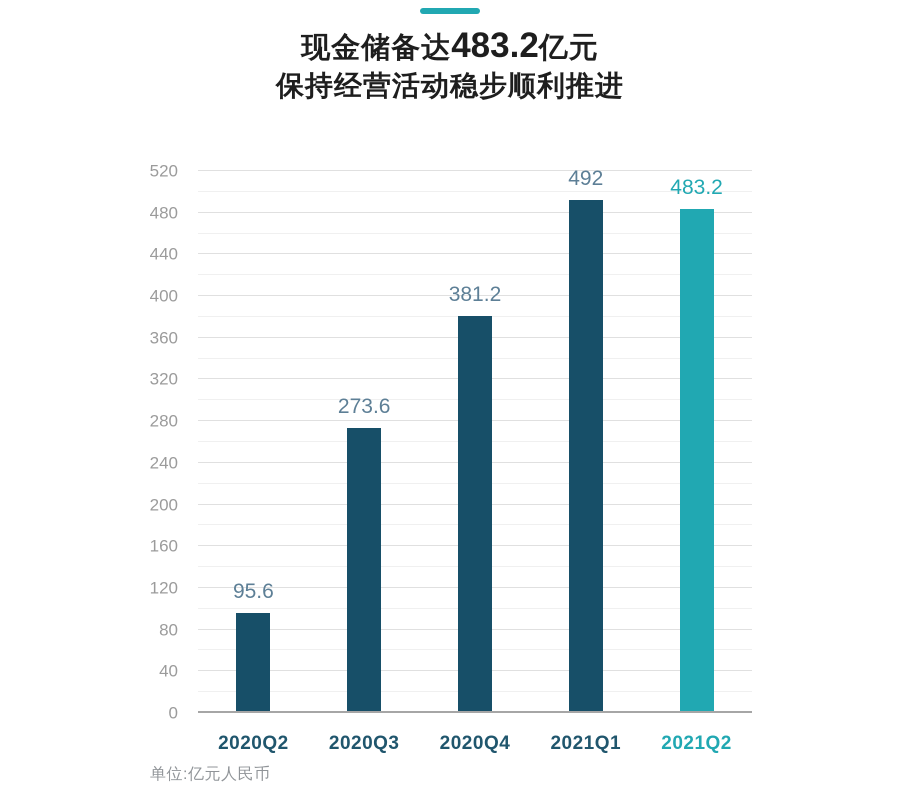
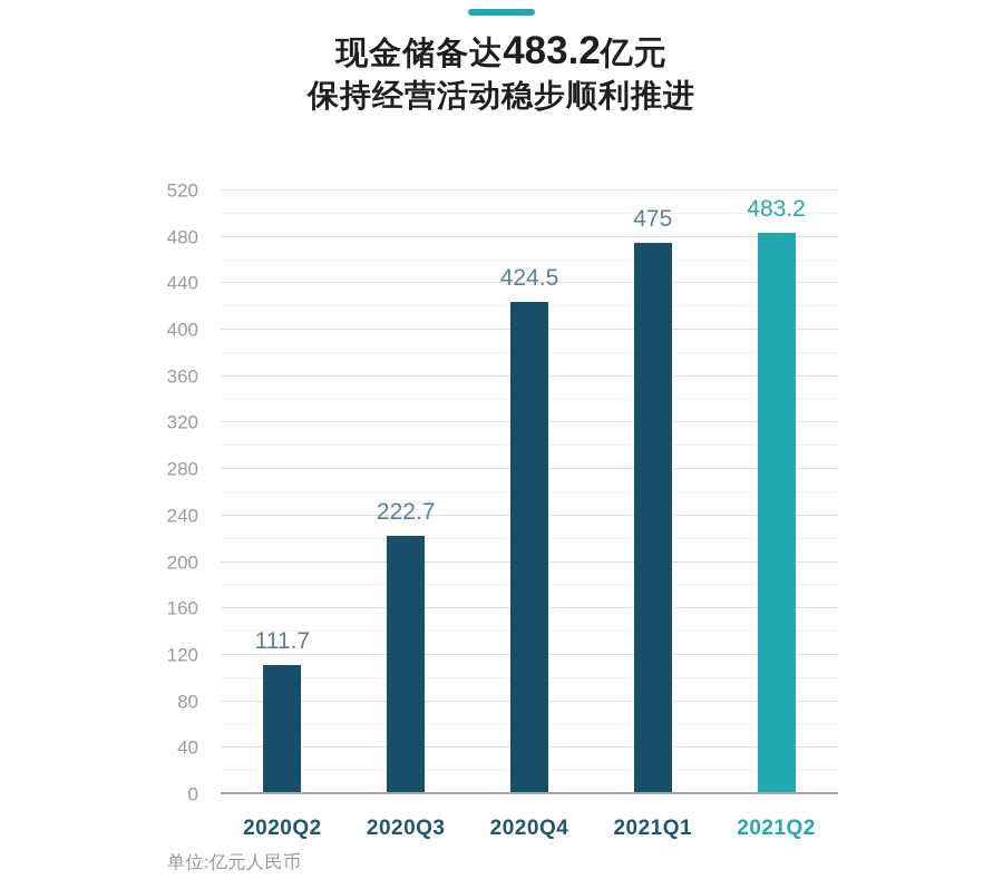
2020Q2: 95.6 -> 111.7
2020Q3: 273.6 -> 222.7
2020Q4: 381.2 -> 424.5
2021Q1: 492 -> 475
